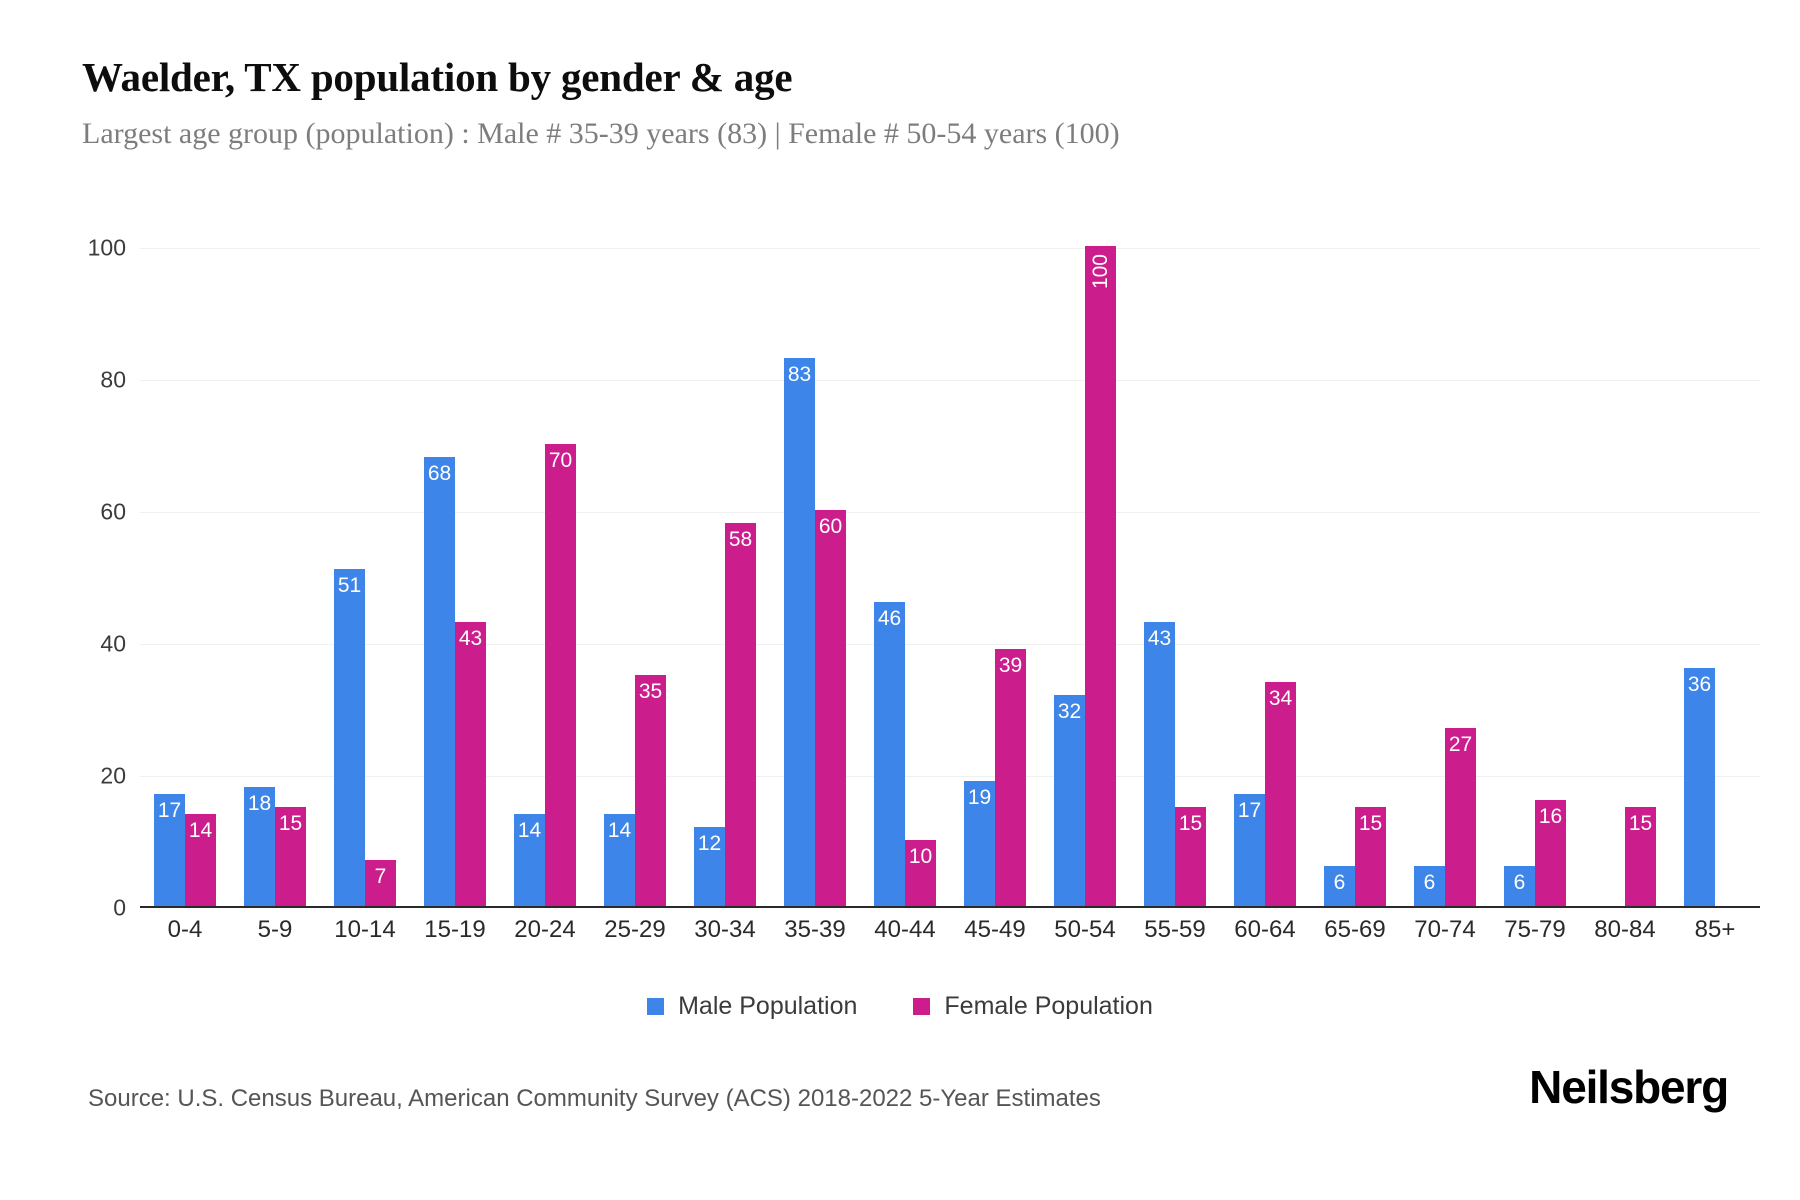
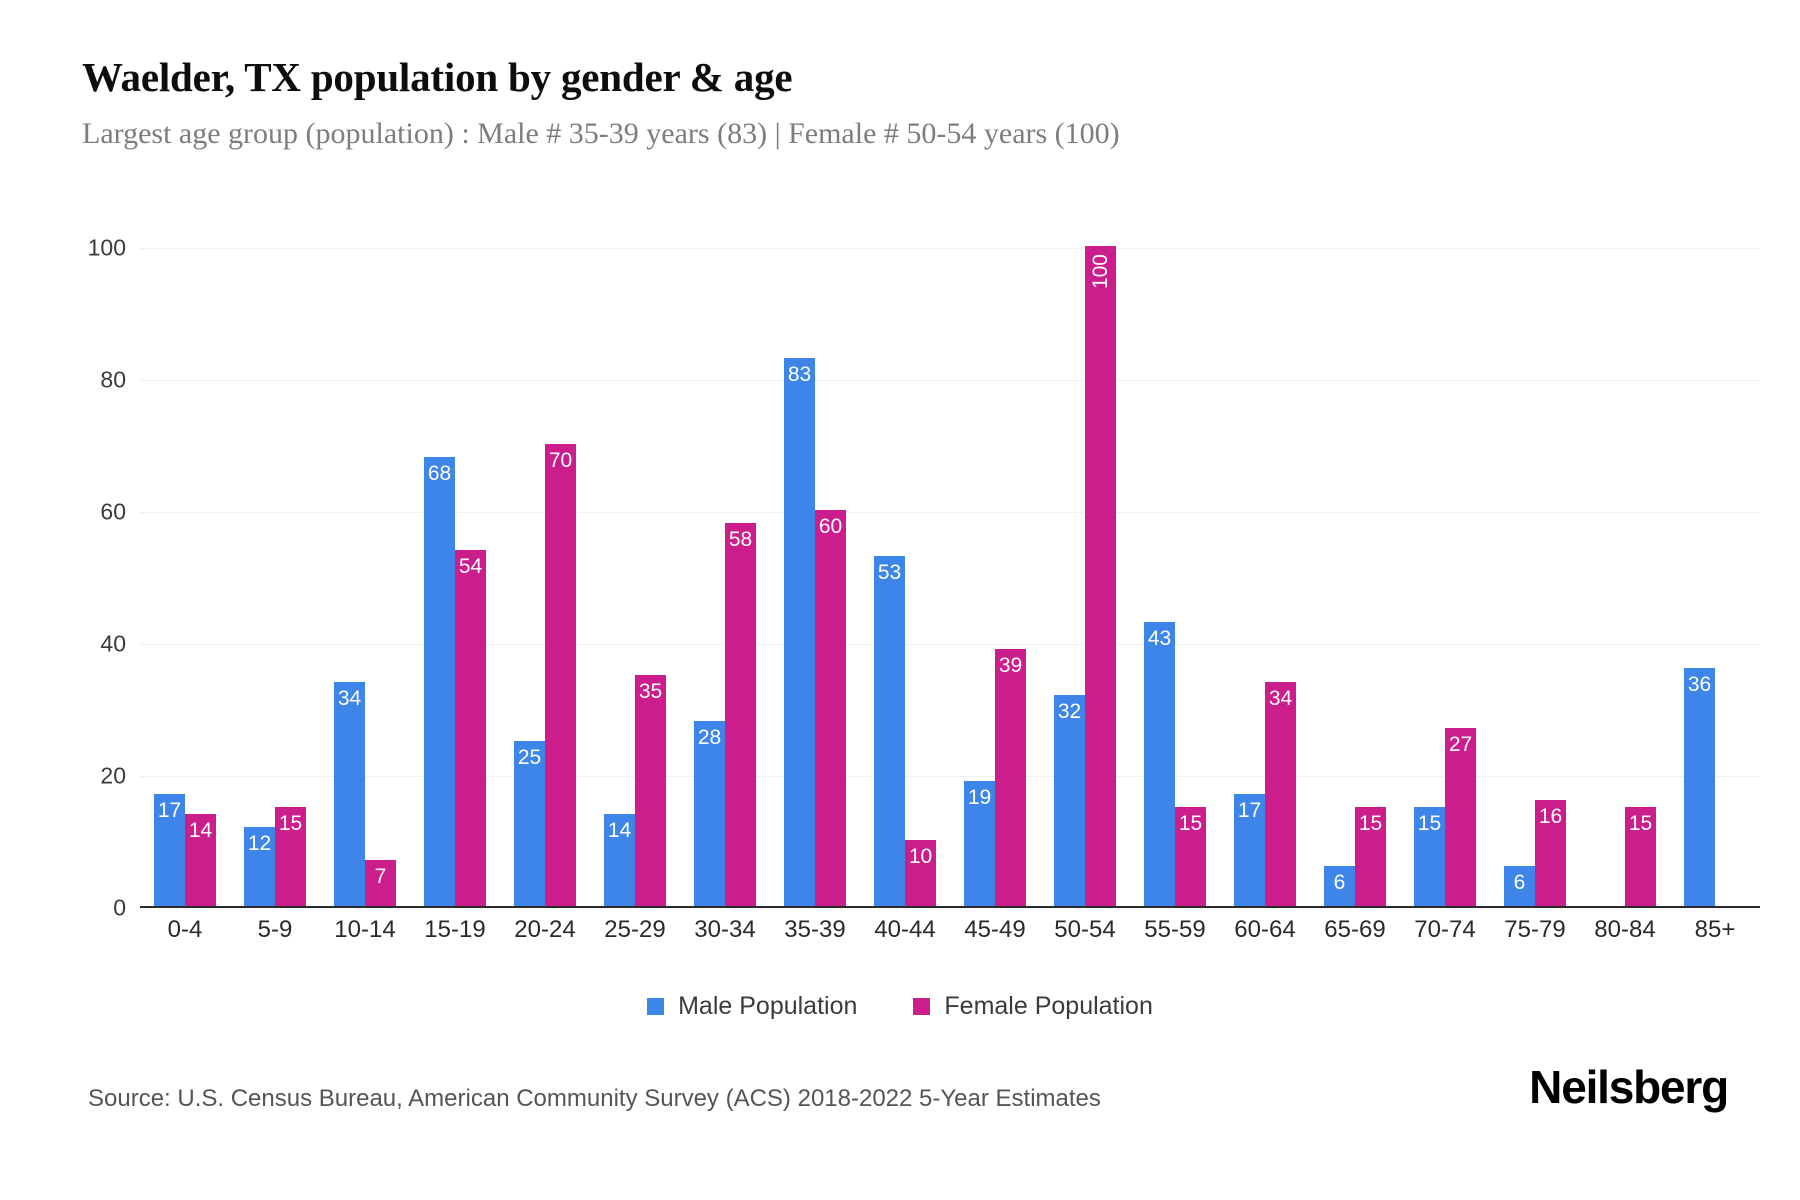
Male Population/5-9: 18 -> 12
Male Population/10-14: 51 -> 34
Female Population/15-19: 43 -> 54
Male Population/20-24: 14 -> 25
Male Population/30-34: 12 -> 28
Male Population/40-44: 46 -> 53
Male Population/70-74: 6 -> 15
